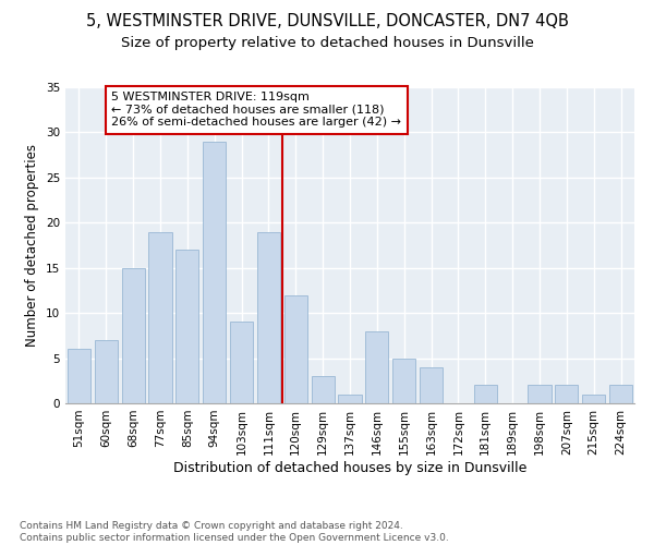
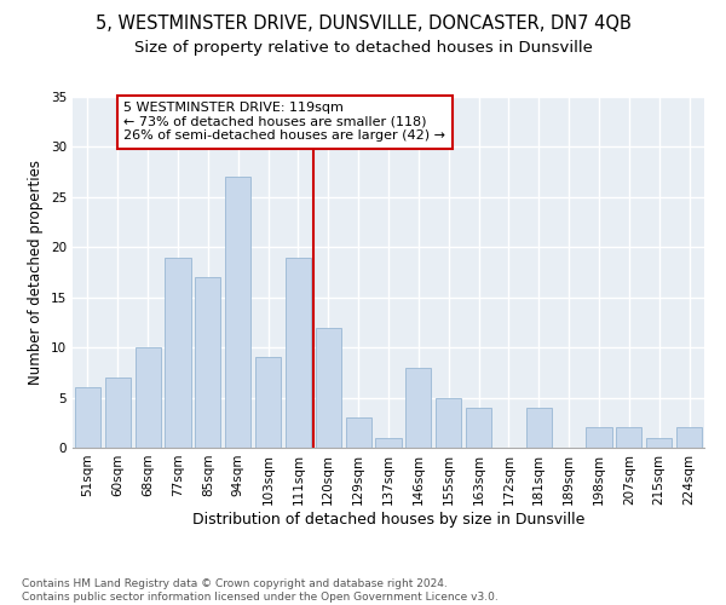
68sqm: 15 -> 10
94sqm: 29 -> 27
181sqm: 2 -> 4
